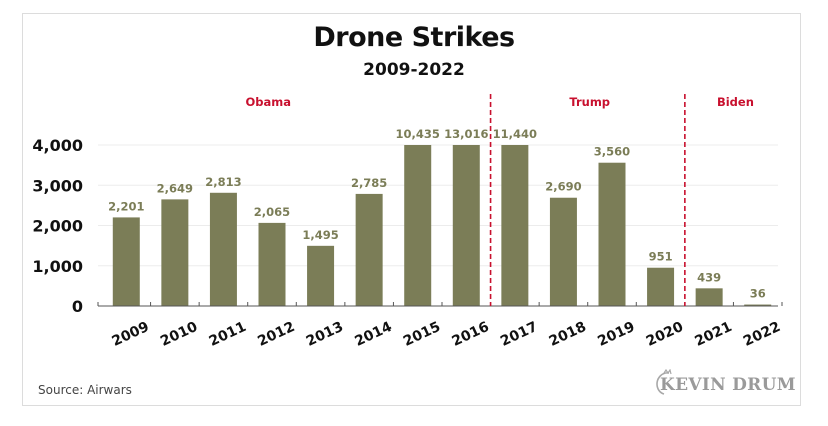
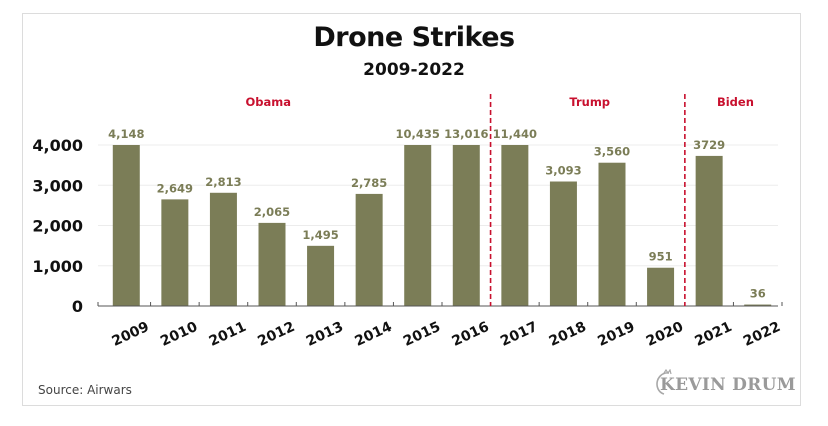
2009: 2,201 -> 4,148
2018: 2,690 -> 3,093
2021: 439 -> 3729
